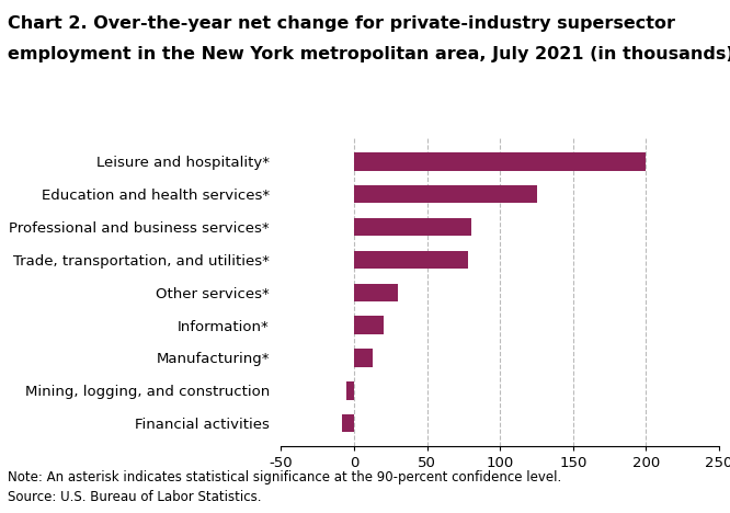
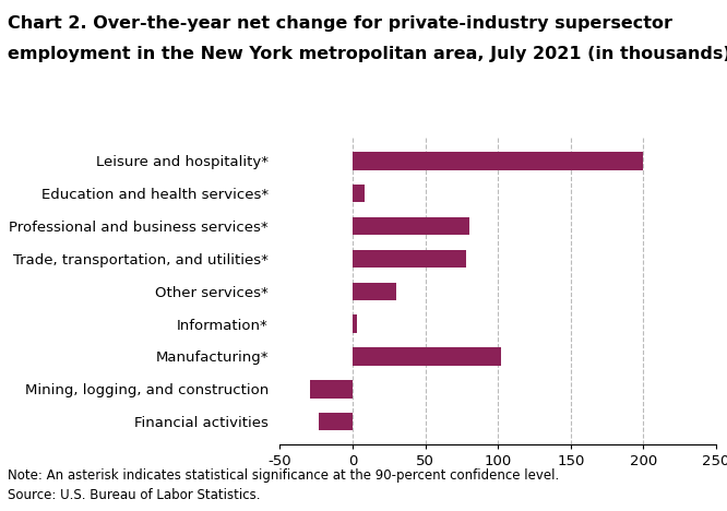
Education and health services*: 125 -> 8
Information*: 20 -> 3
Manufacturing*: 13 -> 102
Mining, logging, and construction: -5 -> -29
Financial activities: -8 -> -23
